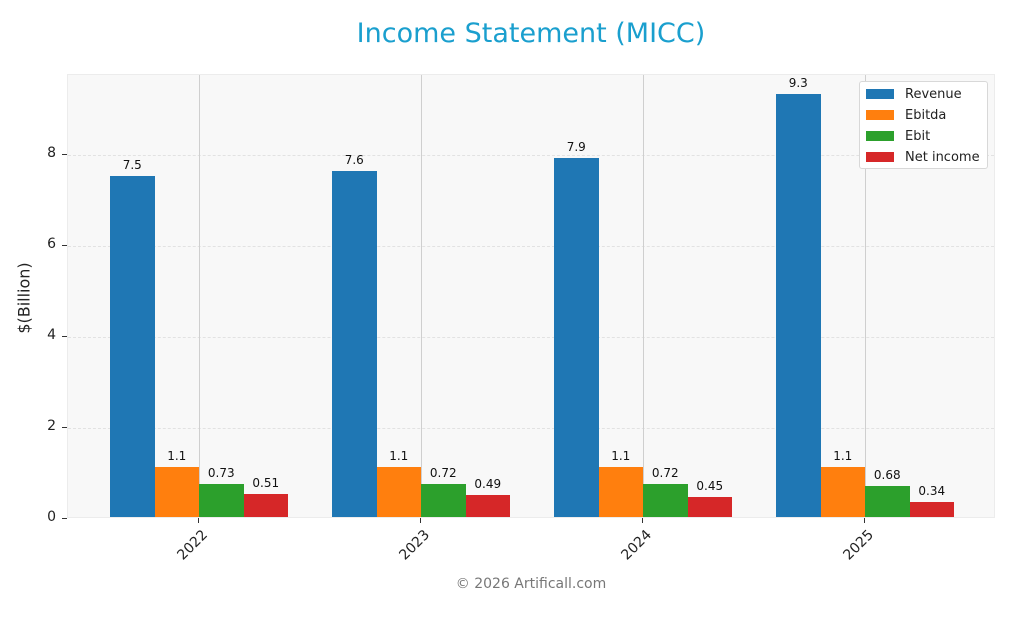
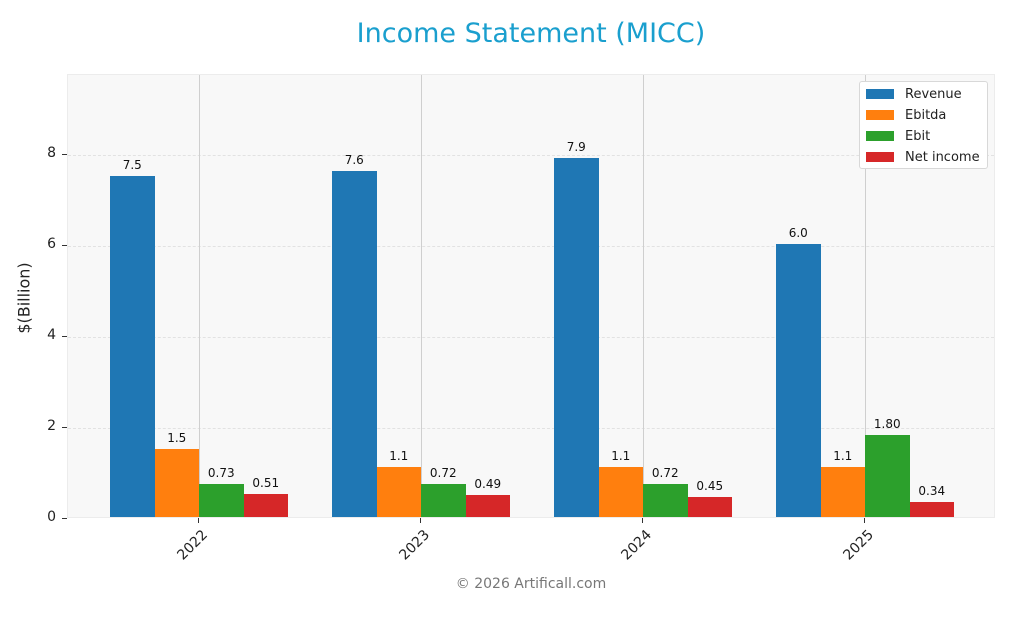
Ebitda/2022: 1.1 -> 1.5
Revenue/2025: 9.3 -> 6.0
Ebit/2025: 0.68 -> 1.80
